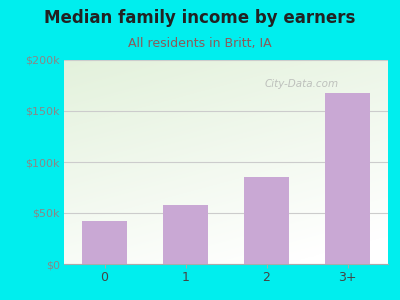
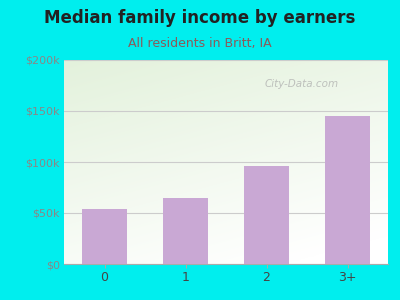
0: $42k -> $54k
1: $58k -> $65k
2: $85k -> $96k
3+: $168k -> $145k
